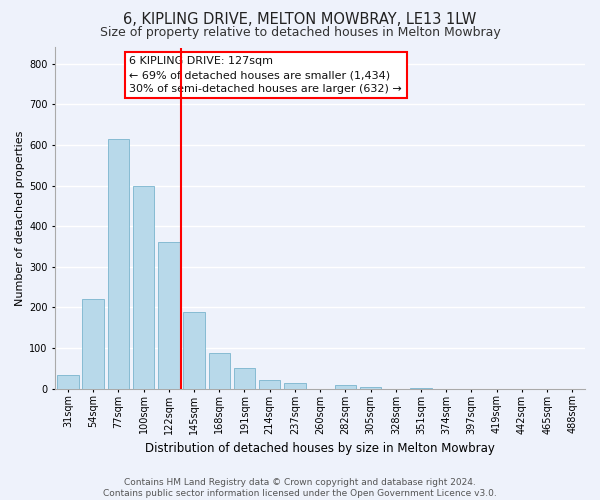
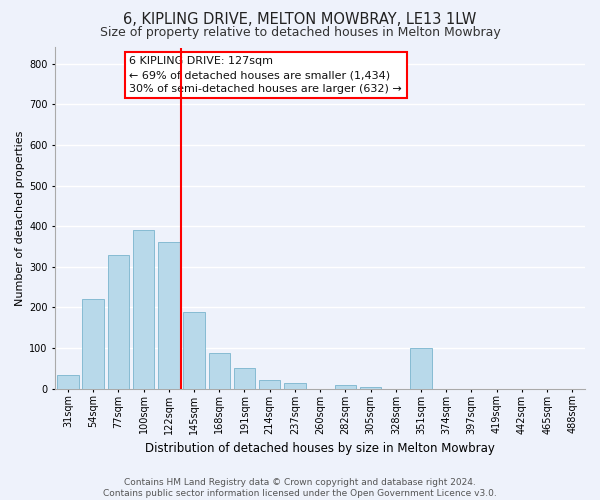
77sqm: 615 -> 330
100sqm: 500 -> 390
351sqm: 2 -> 100
